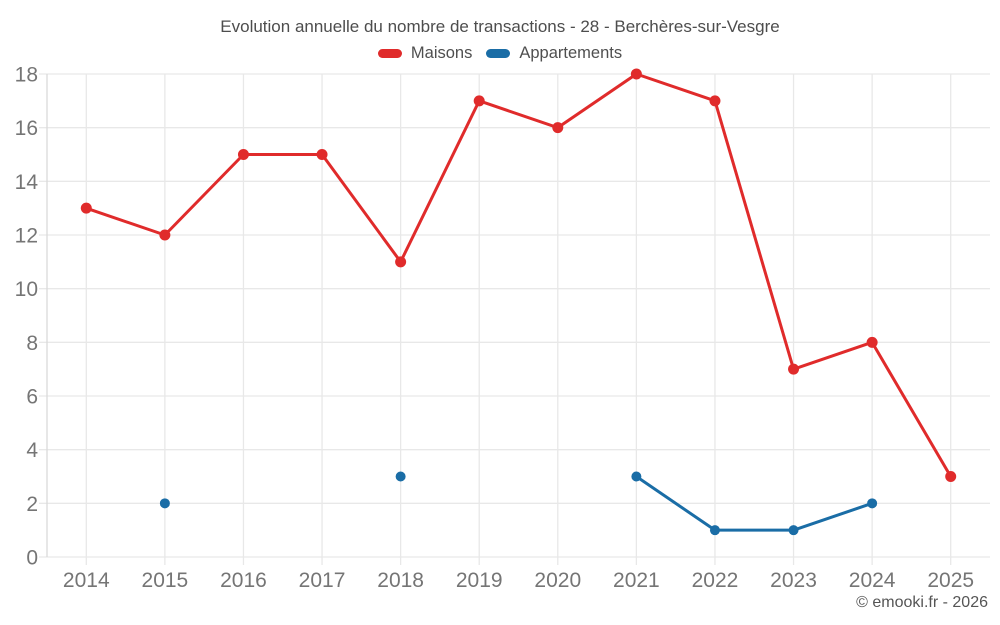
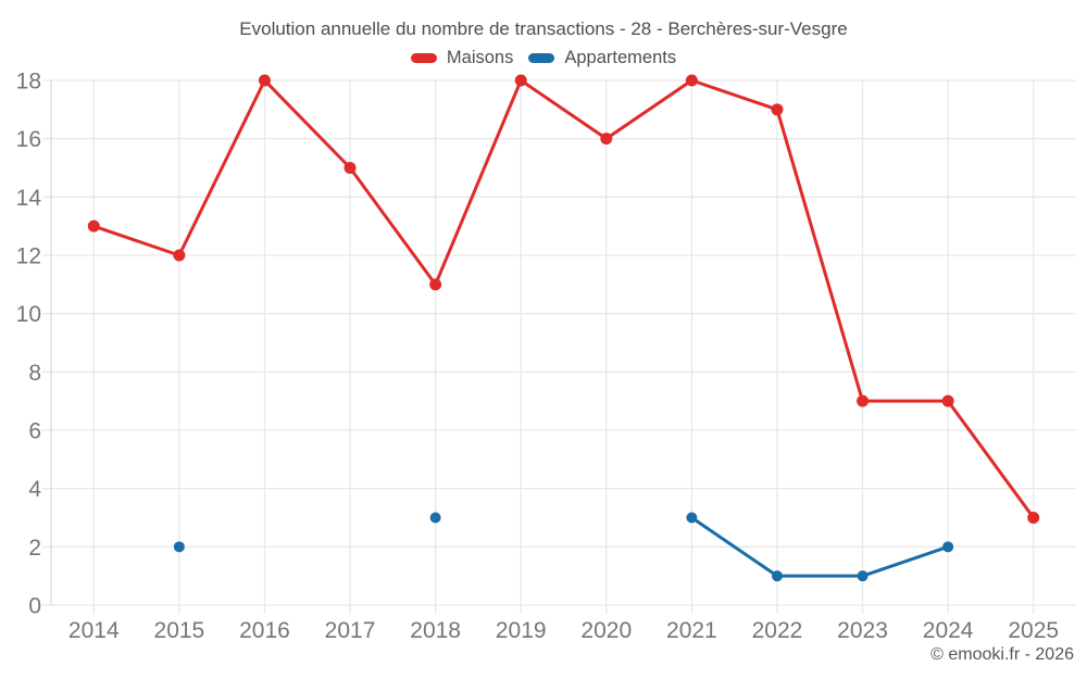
Maisons/2016: 15 -> 18
Maisons/2019: 17 -> 18
Maisons/2024: 8 -> 7
